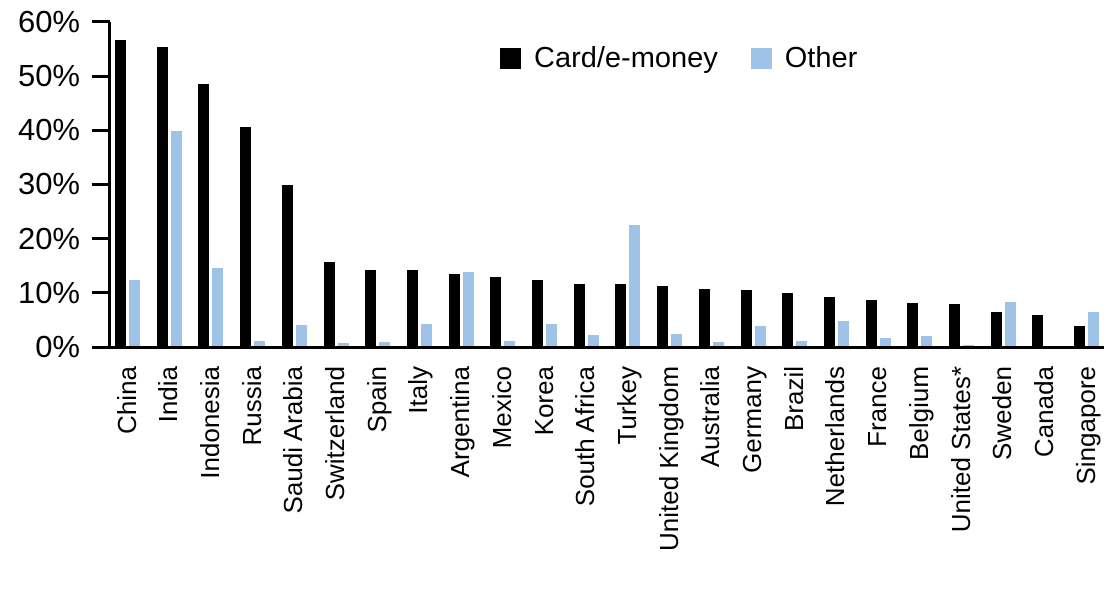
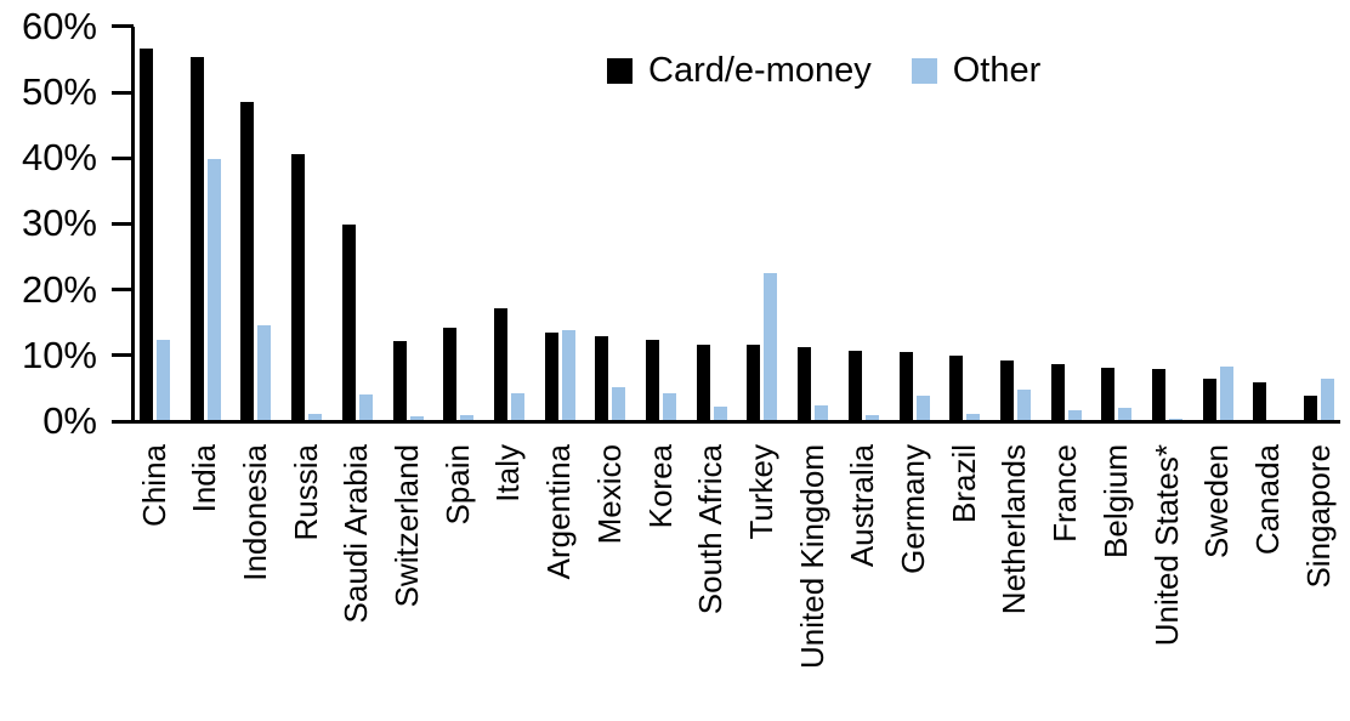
Card/e-money/Switzerland: 16% -> 12%
Card/e-money/Italy: 14% -> 17%
Other/Mexico: 1% -> 5%
